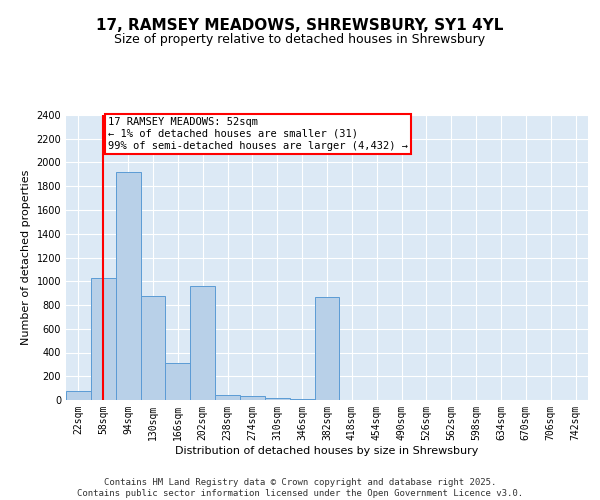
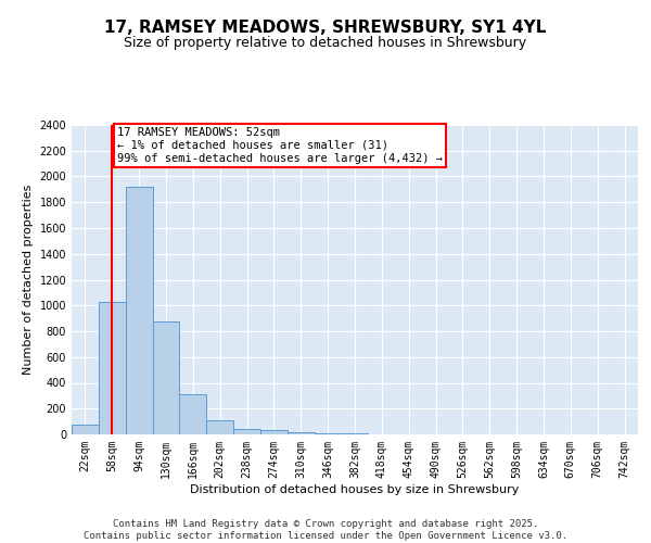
202sqm: 960 -> 110
382sqm: 870 -> 0
